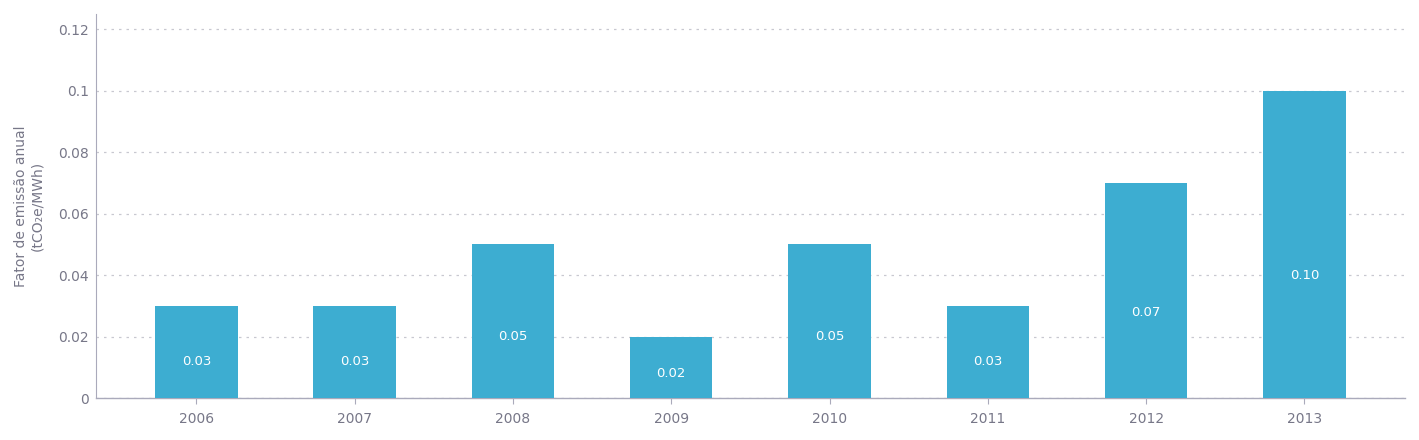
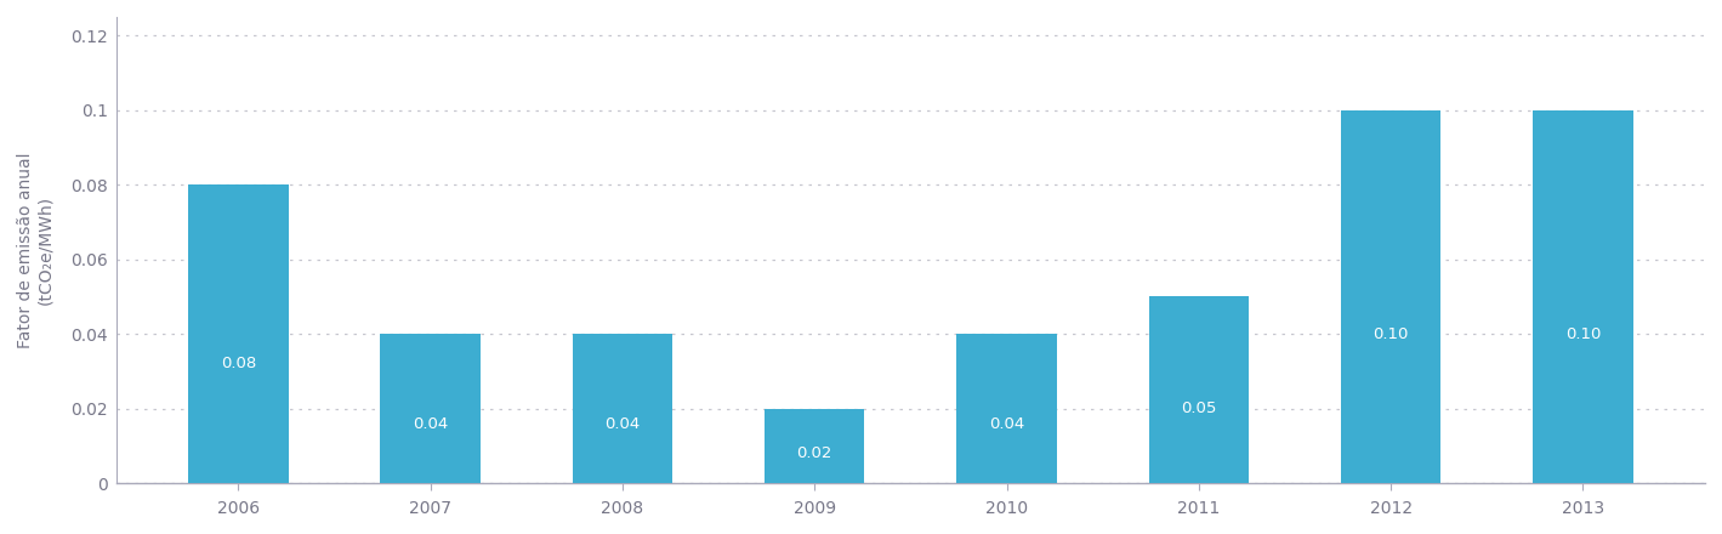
2006: 0.03 -> 0.08
2007: 0.03 -> 0.04
2008: 0.05 -> 0.04
2010: 0.05 -> 0.04
2011: 0.03 -> 0.05
2012: 0.07 -> 0.10
